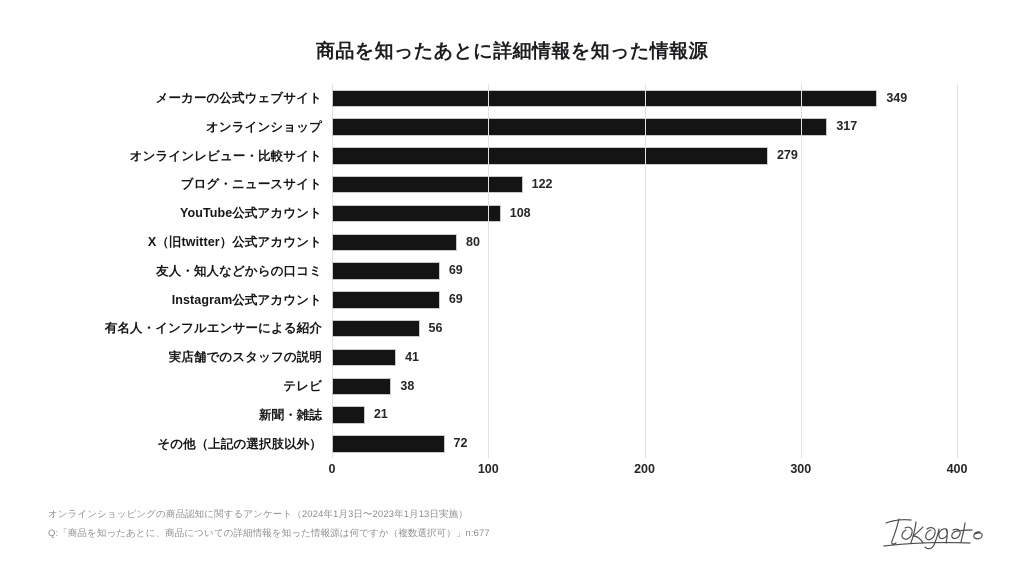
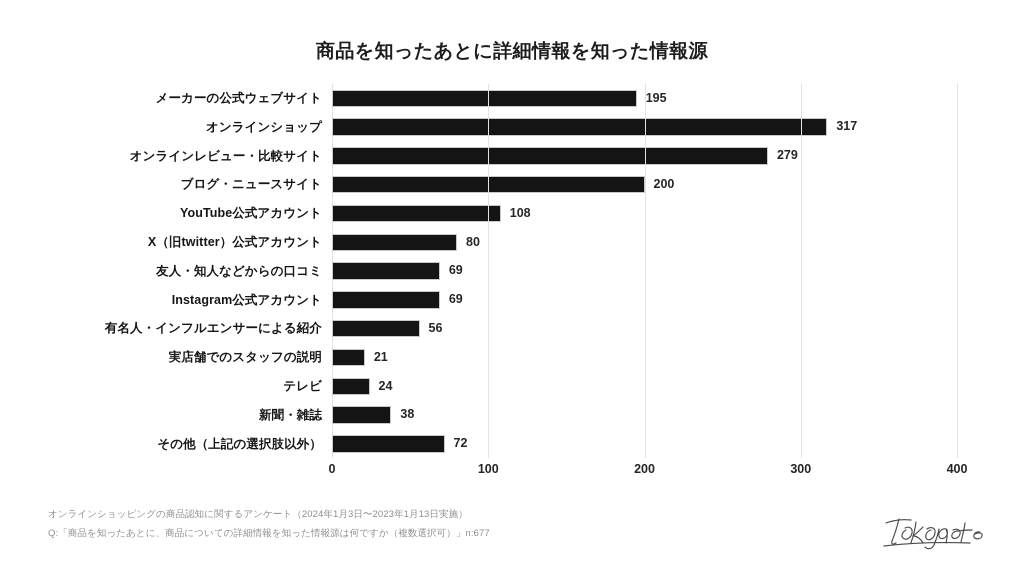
メーカーの公式ウェブサイト: 349 -> 195
ブログ・ニュースサイト: 122 -> 200
実店舗でのスタッフの説明: 41 -> 21
テレビ: 38 -> 24
新聞・雑誌: 21 -> 38
